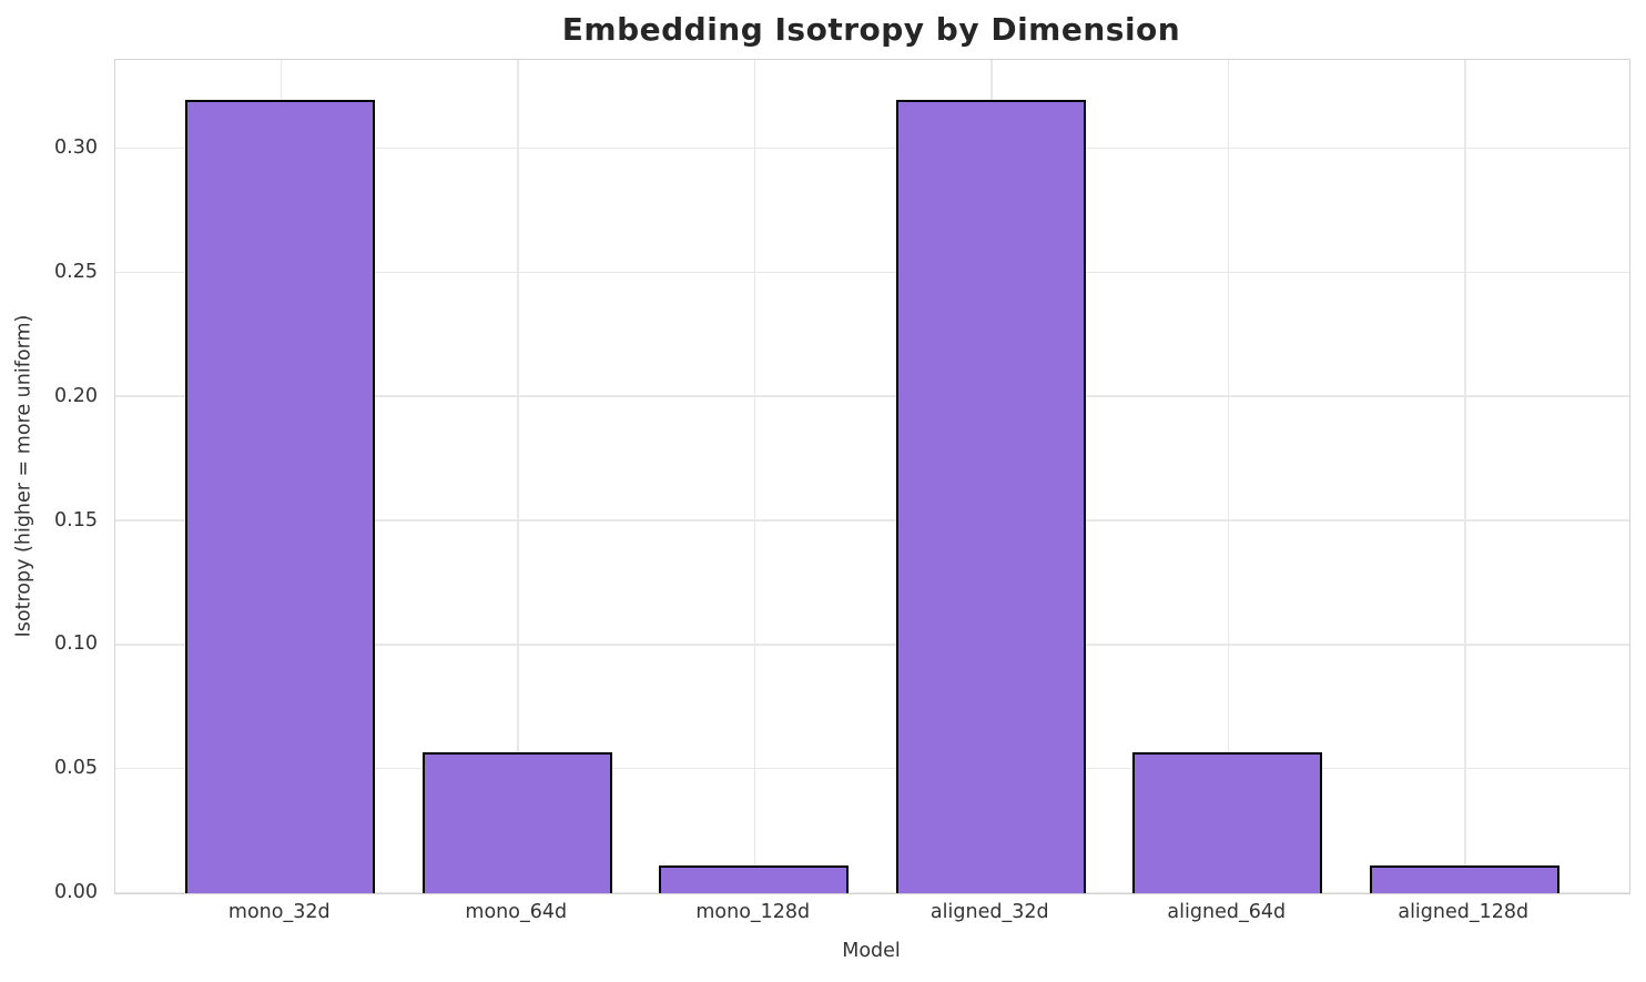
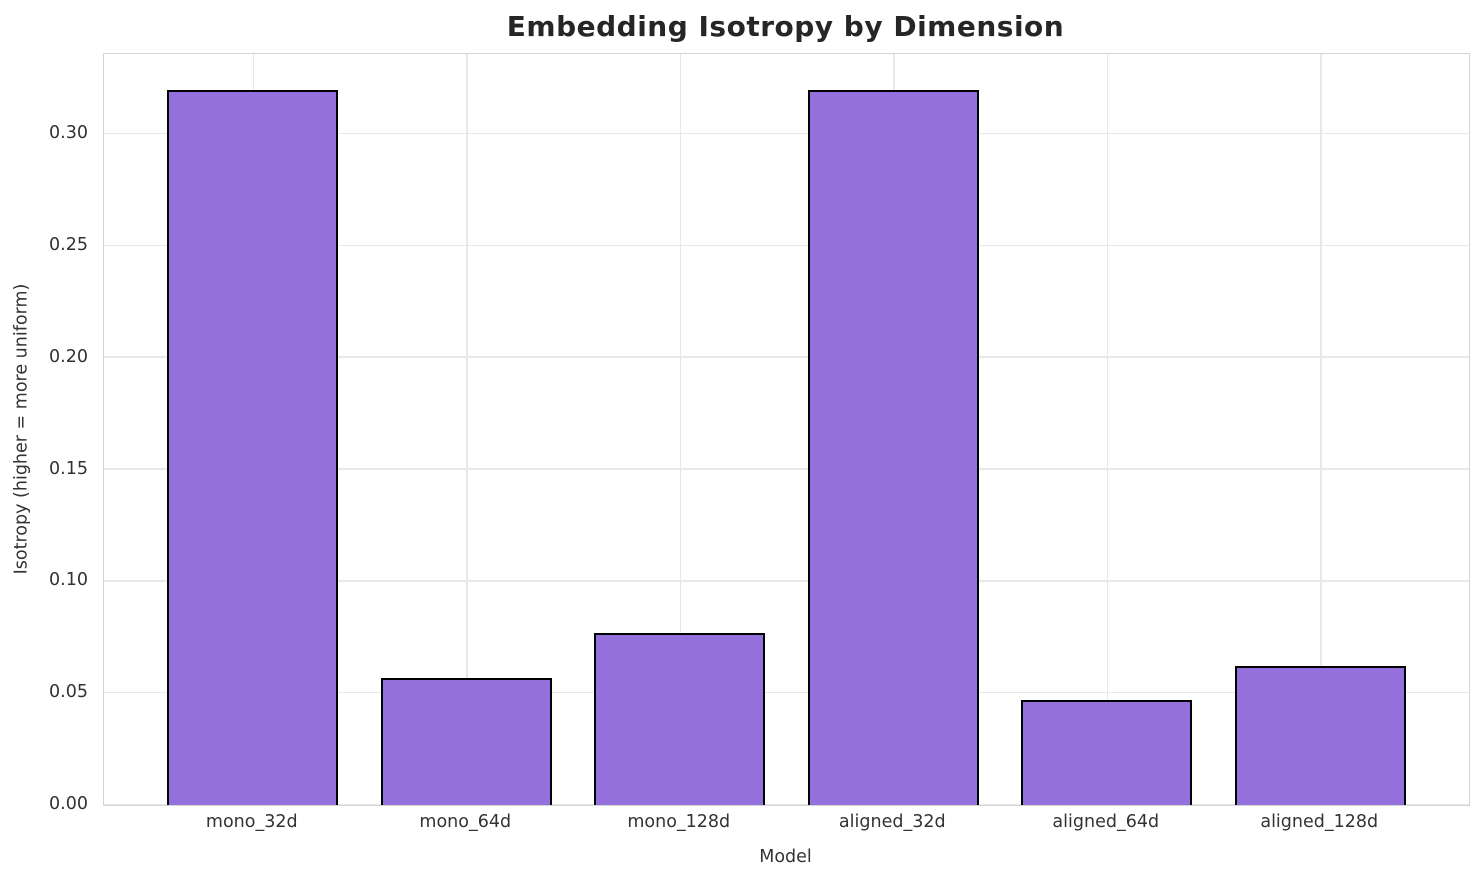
mono_128d: 0.011 -> 0.077
aligned_64d: 0.057 -> 0.047
aligned_128d: 0.011 -> 0.062
